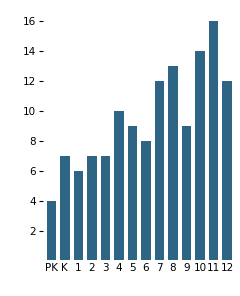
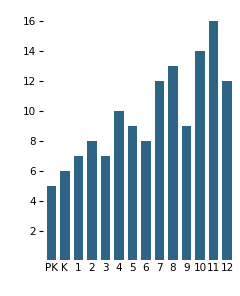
PK: 4 -> 5
K: 7 -> 6
1: 6 -> 7
2: 7 -> 8
